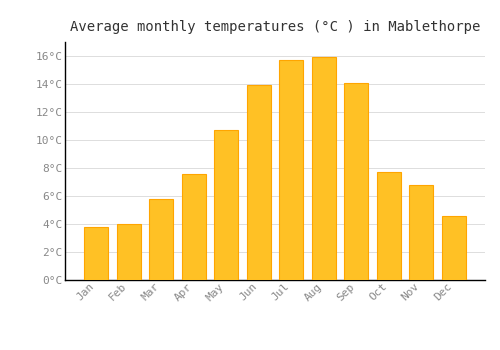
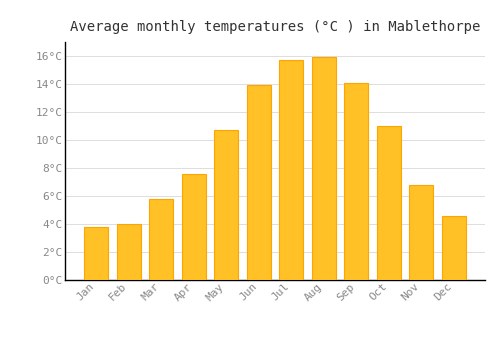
Oct: 7.7°C -> 11.0°C
